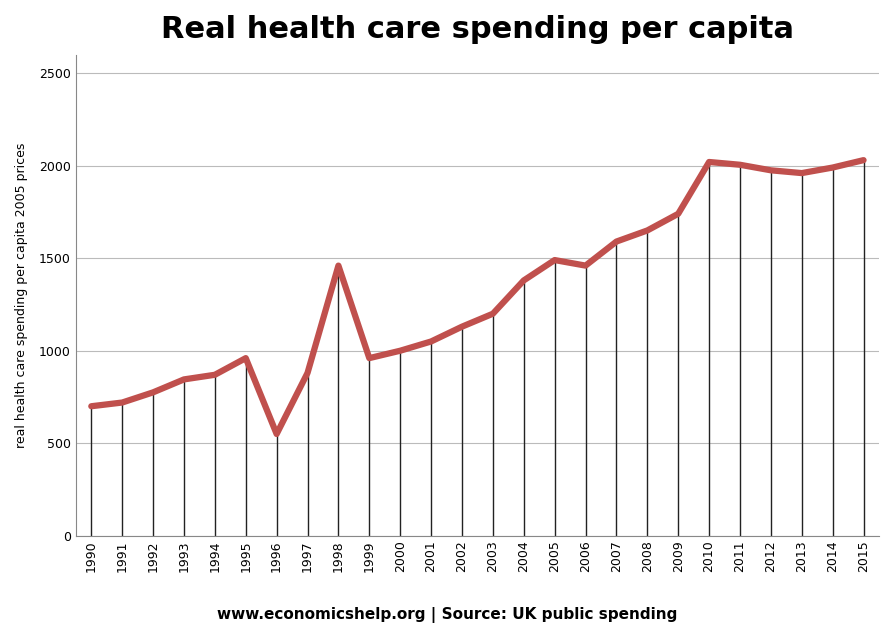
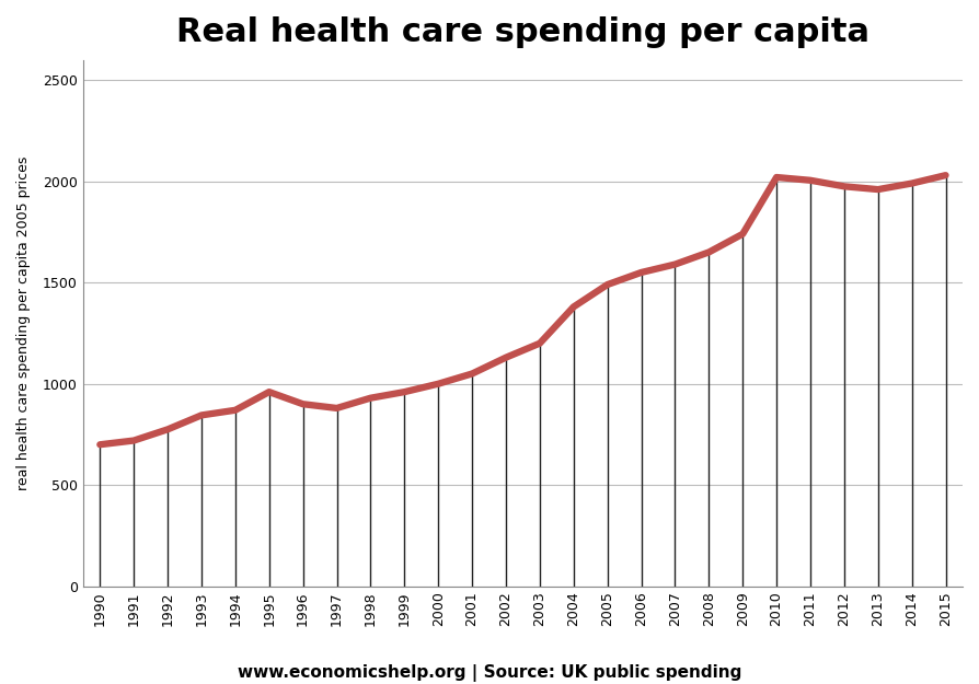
1996: 550 -> 900
1998: 1460 -> 930
2006: 1460 -> 1550
